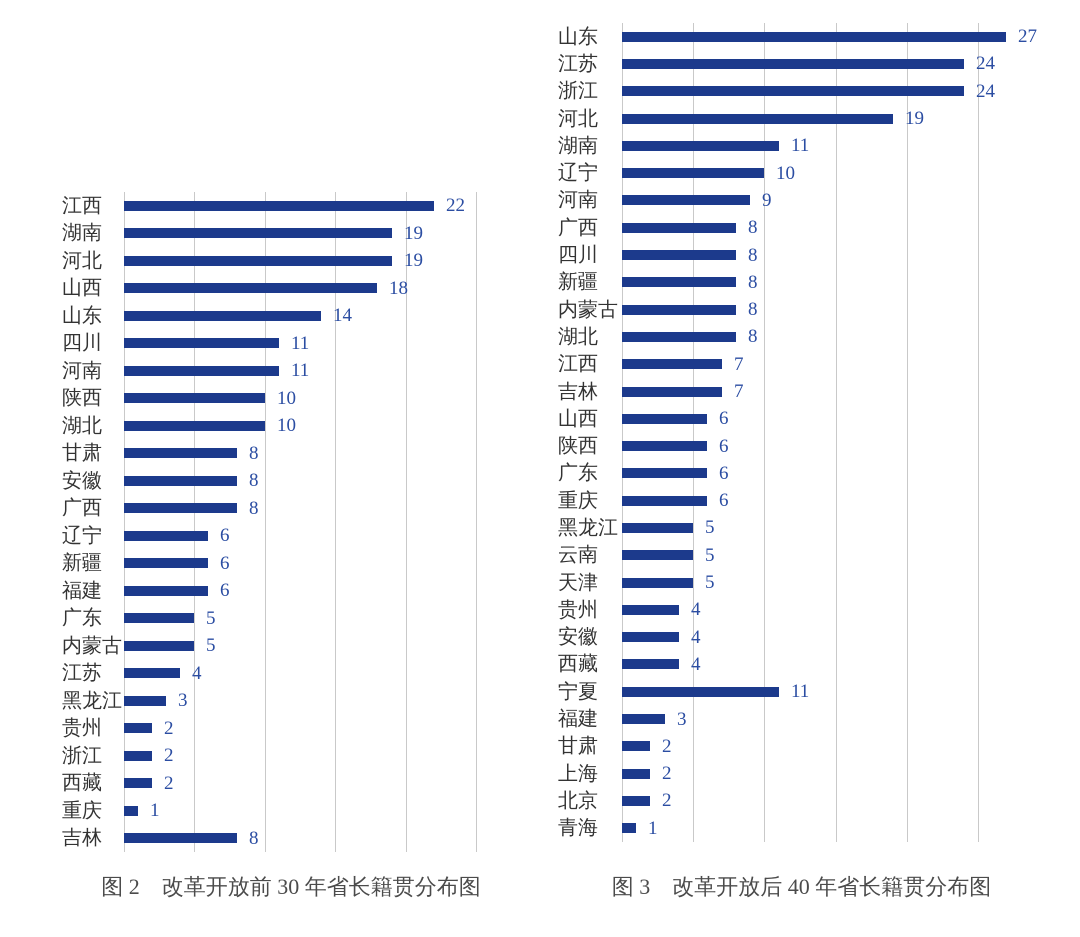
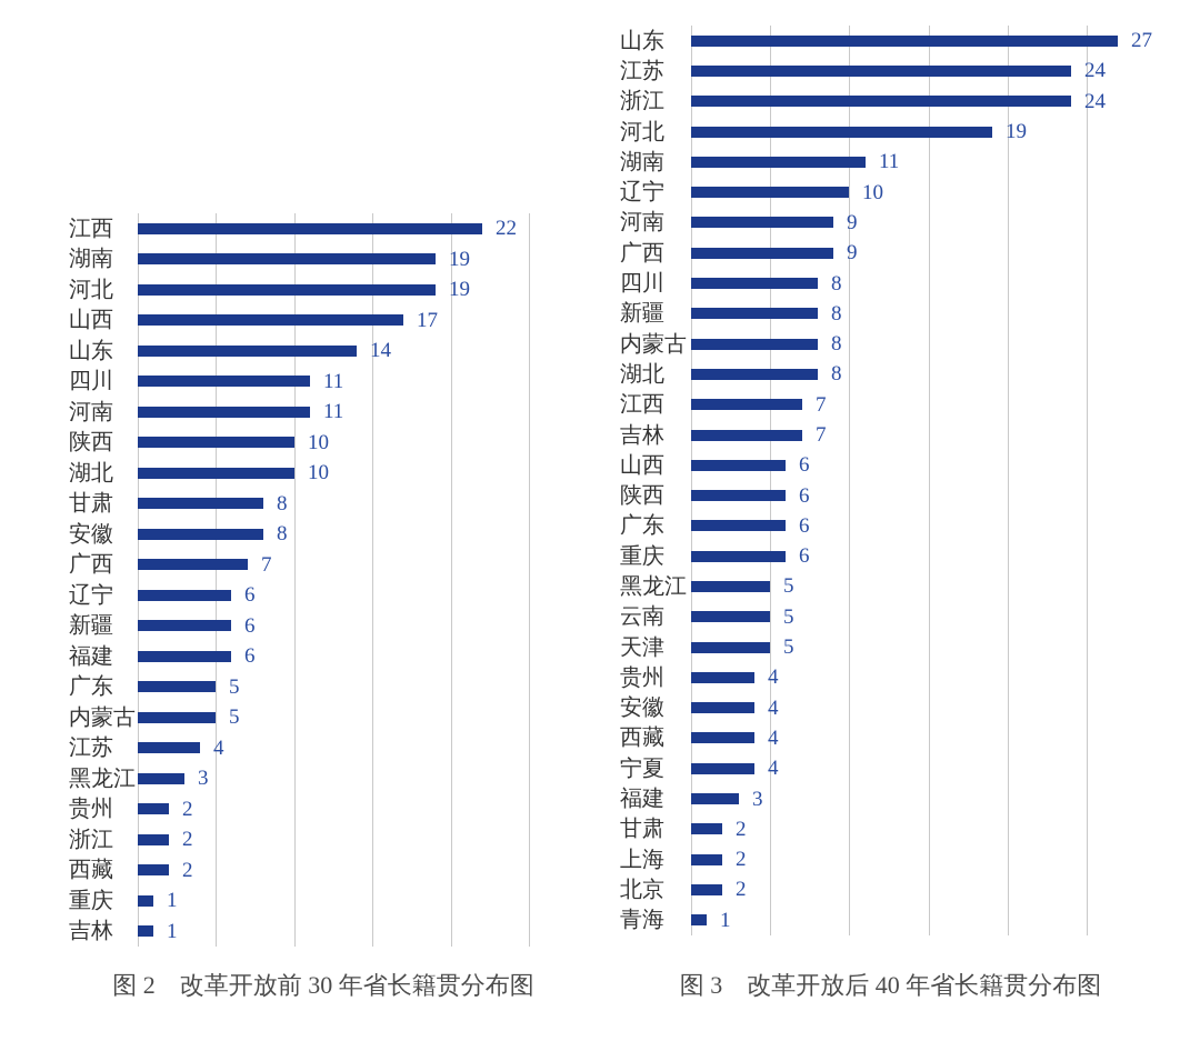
图 2 改革开放前 30 年省长籍贯分布图/山西: 18 -> 17
图 2 改革开放前 30 年省长籍贯分布图/广西: 8 -> 7
图 2 改革开放前 30 年省长籍贯分布图/吉林: 8 -> 1
图 3 改革开放后 40 年省长籍贯分布图/广西: 8 -> 9
图 3 改革开放后 40 年省长籍贯分布图/宁夏: 11 -> 4
